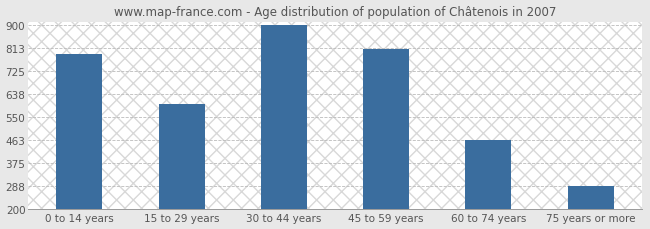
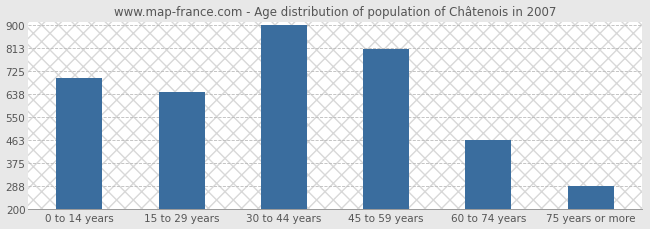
0 to 14 years: 790 -> 700
15 to 29 years: 600 -> 645
